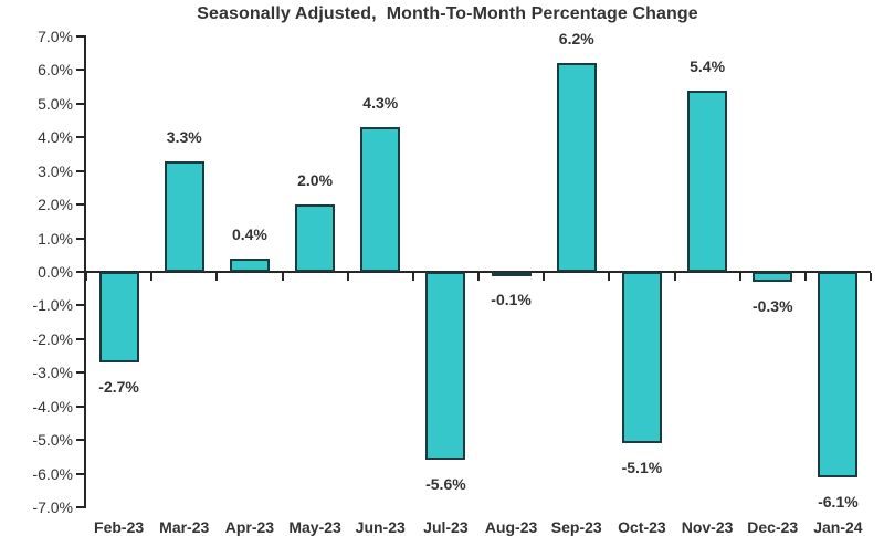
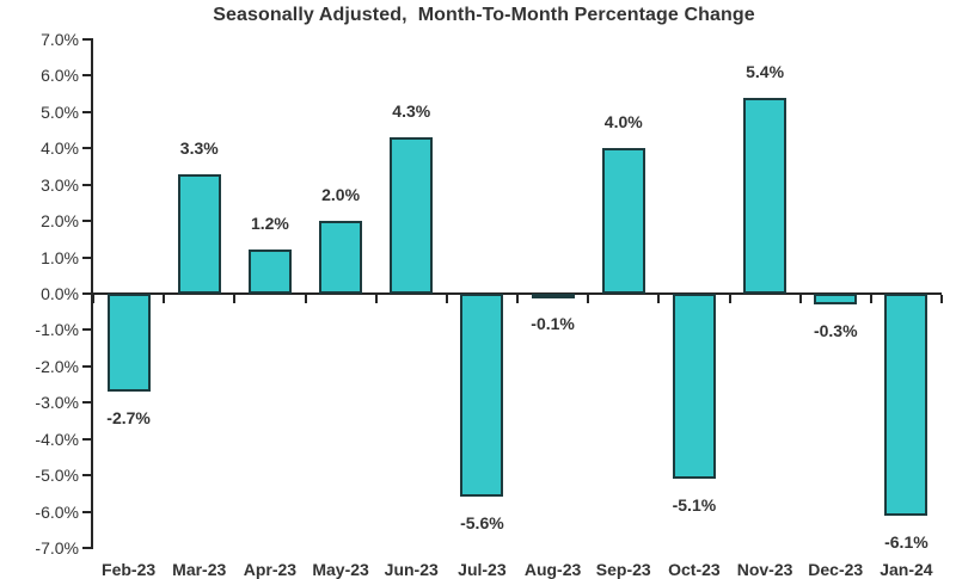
Apr-23: 0.4% -> 1.2%
Sep-23: 6.2% -> 4.0%
